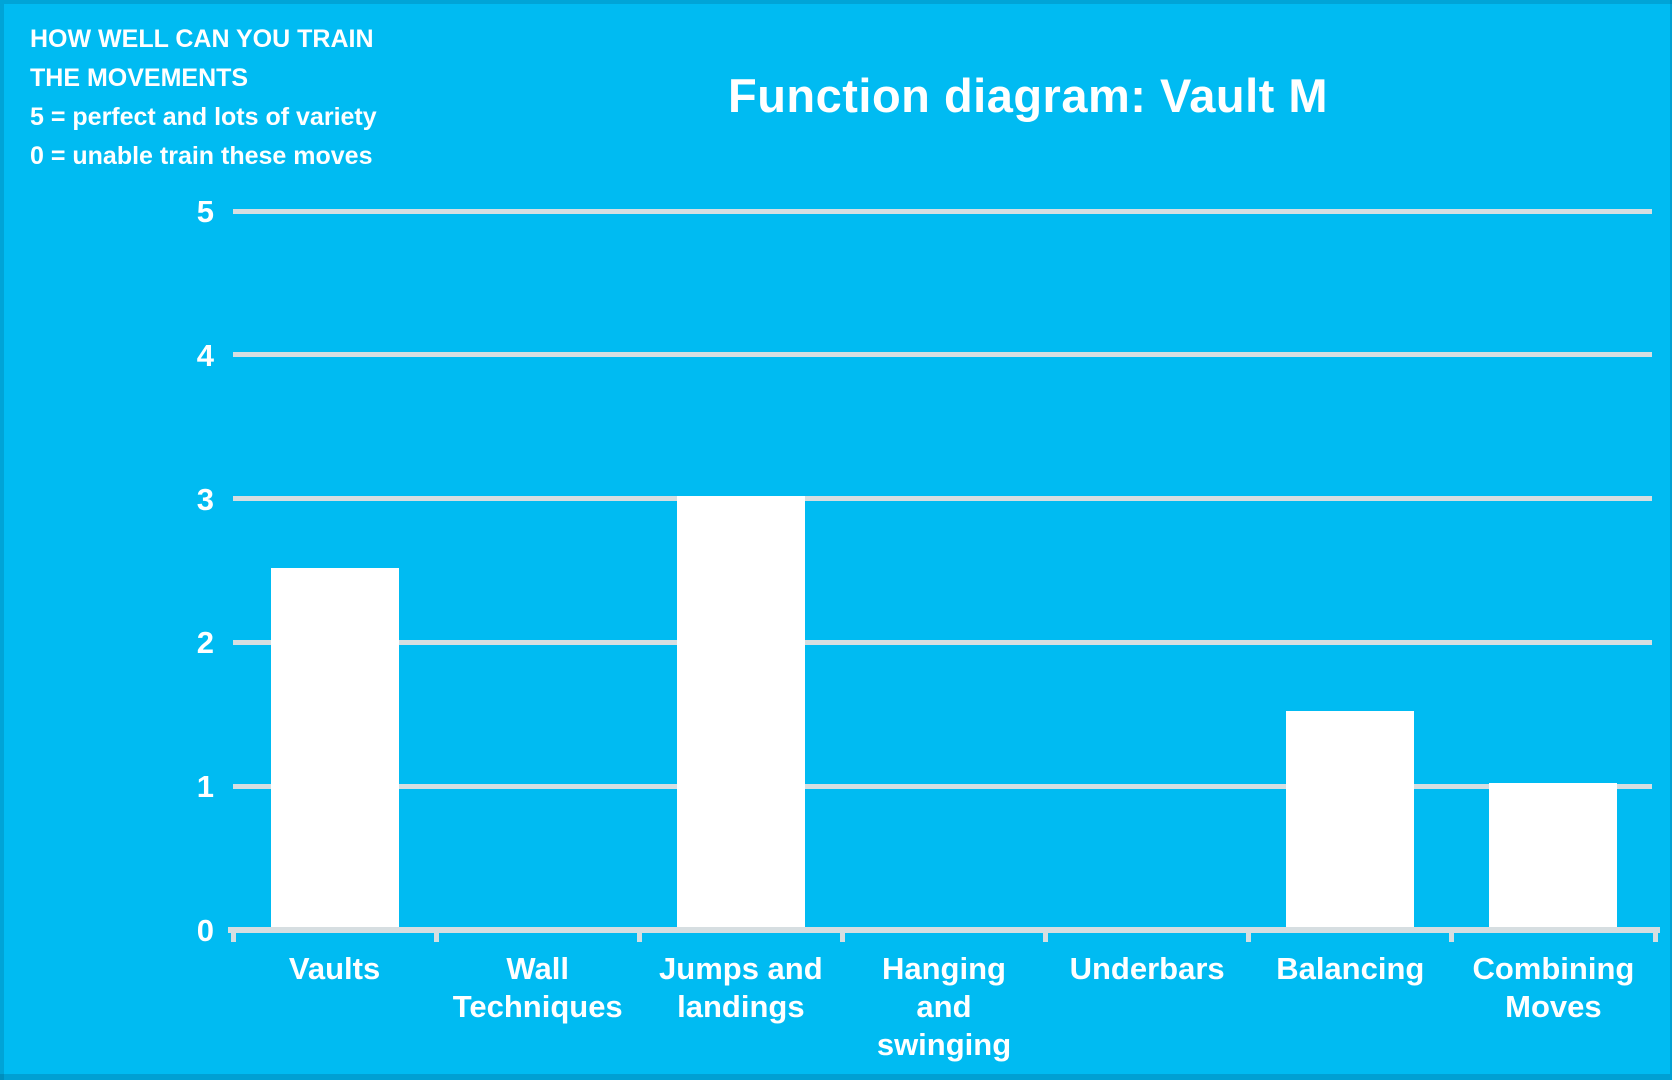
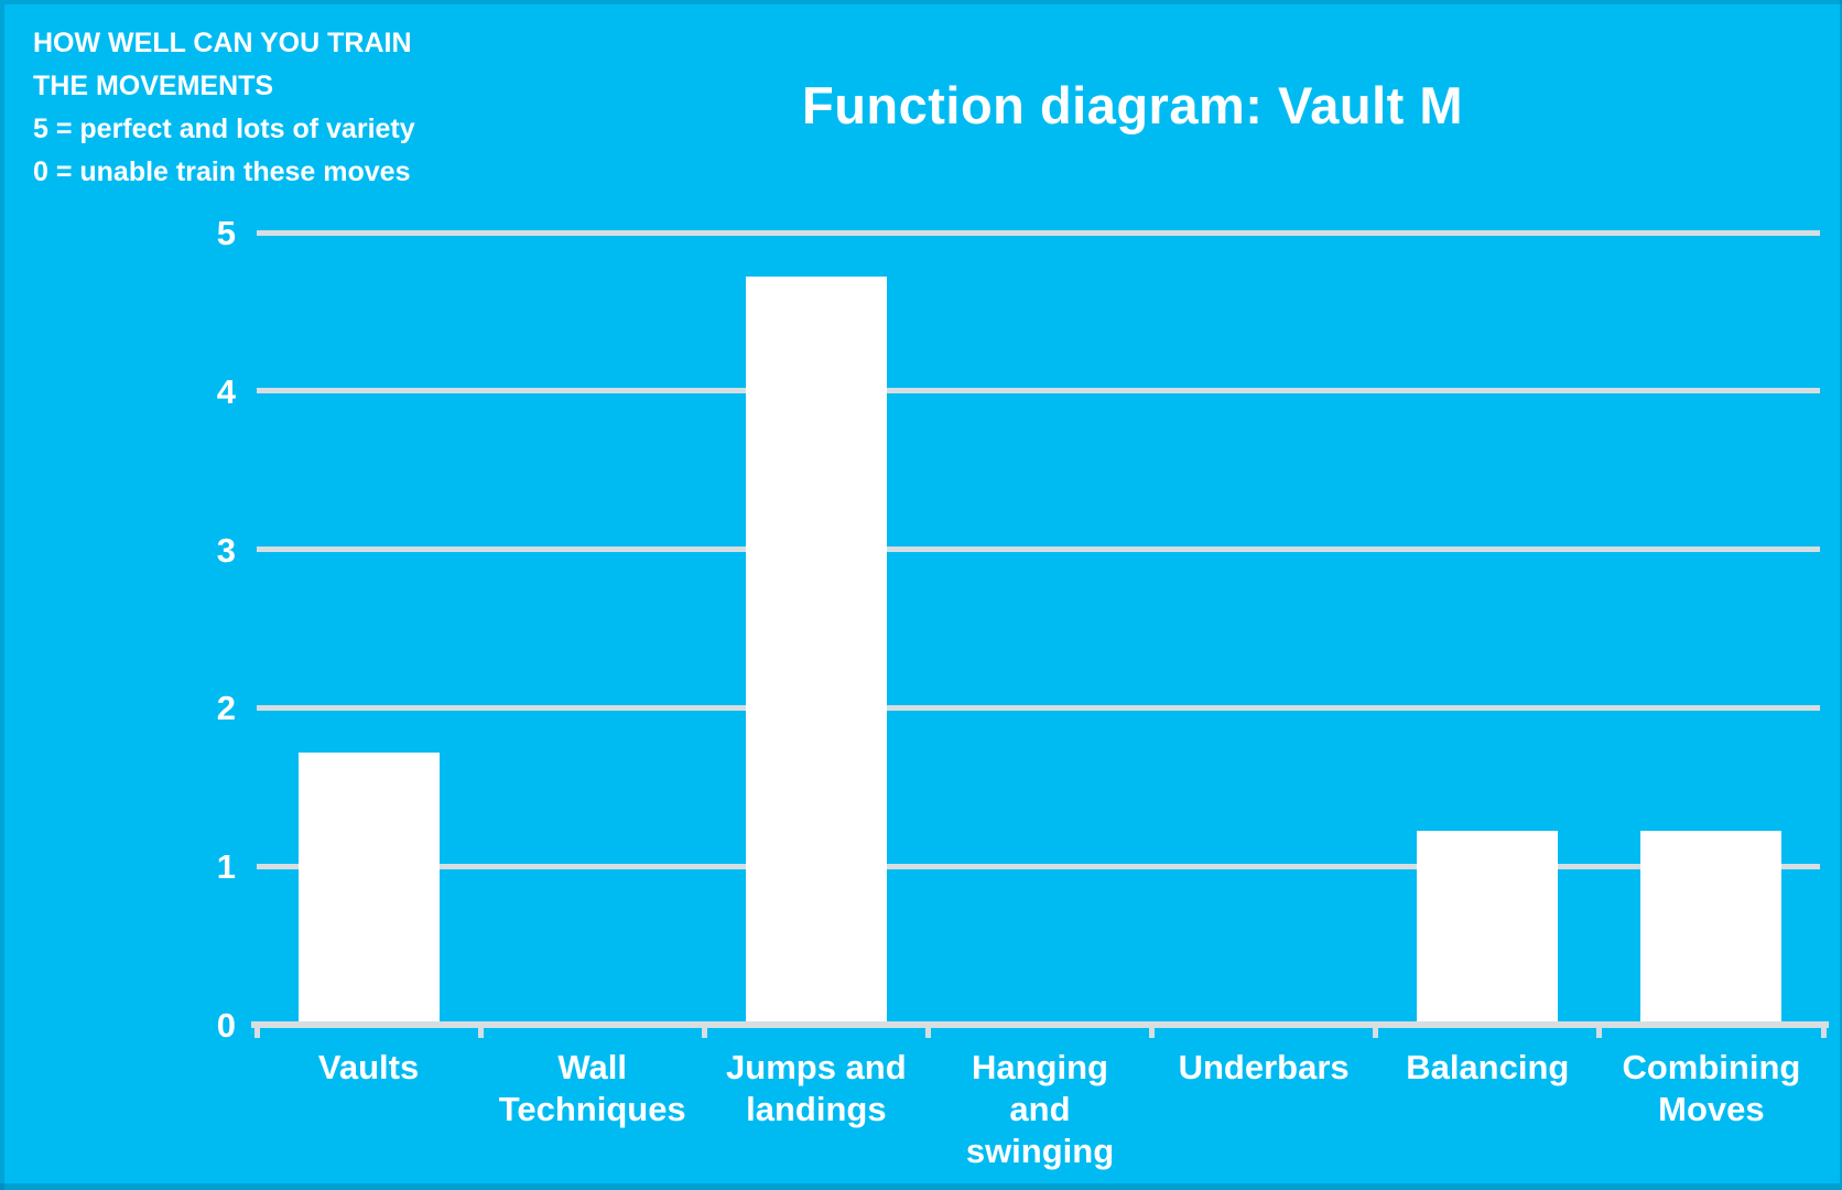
Vaults: 2.5 -> 1.7
Jumps and landings: 3.0 -> 4.7
Balancing: 1.5 -> 1.2
Combining Moves: 1.0 -> 1.2
